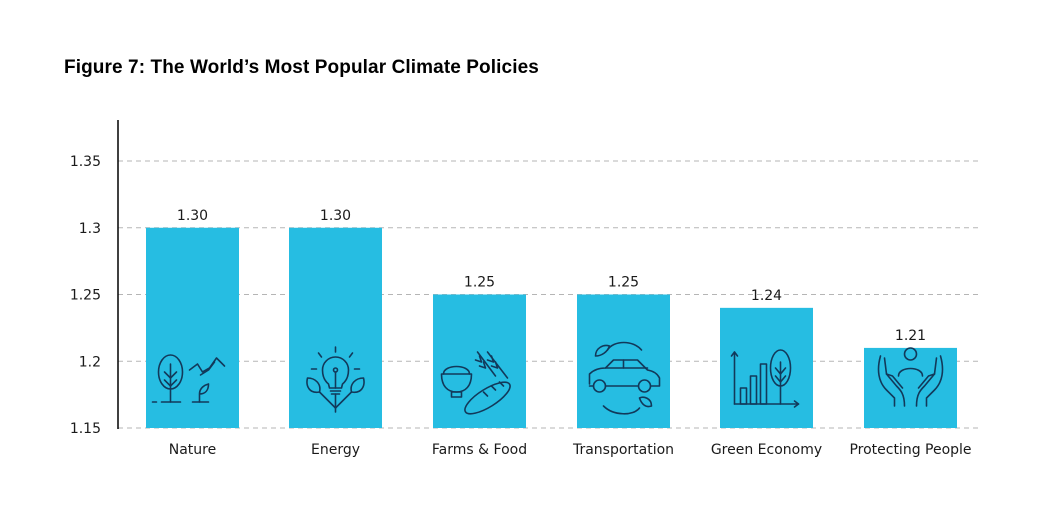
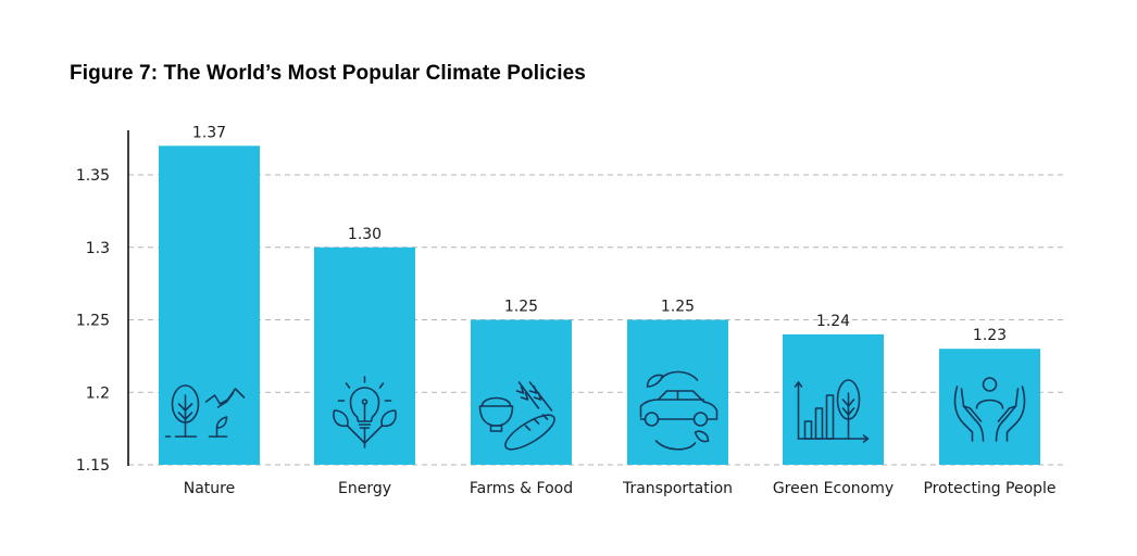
Nature: 1.30 -> 1.37
Protecting People: 1.21 -> 1.23
